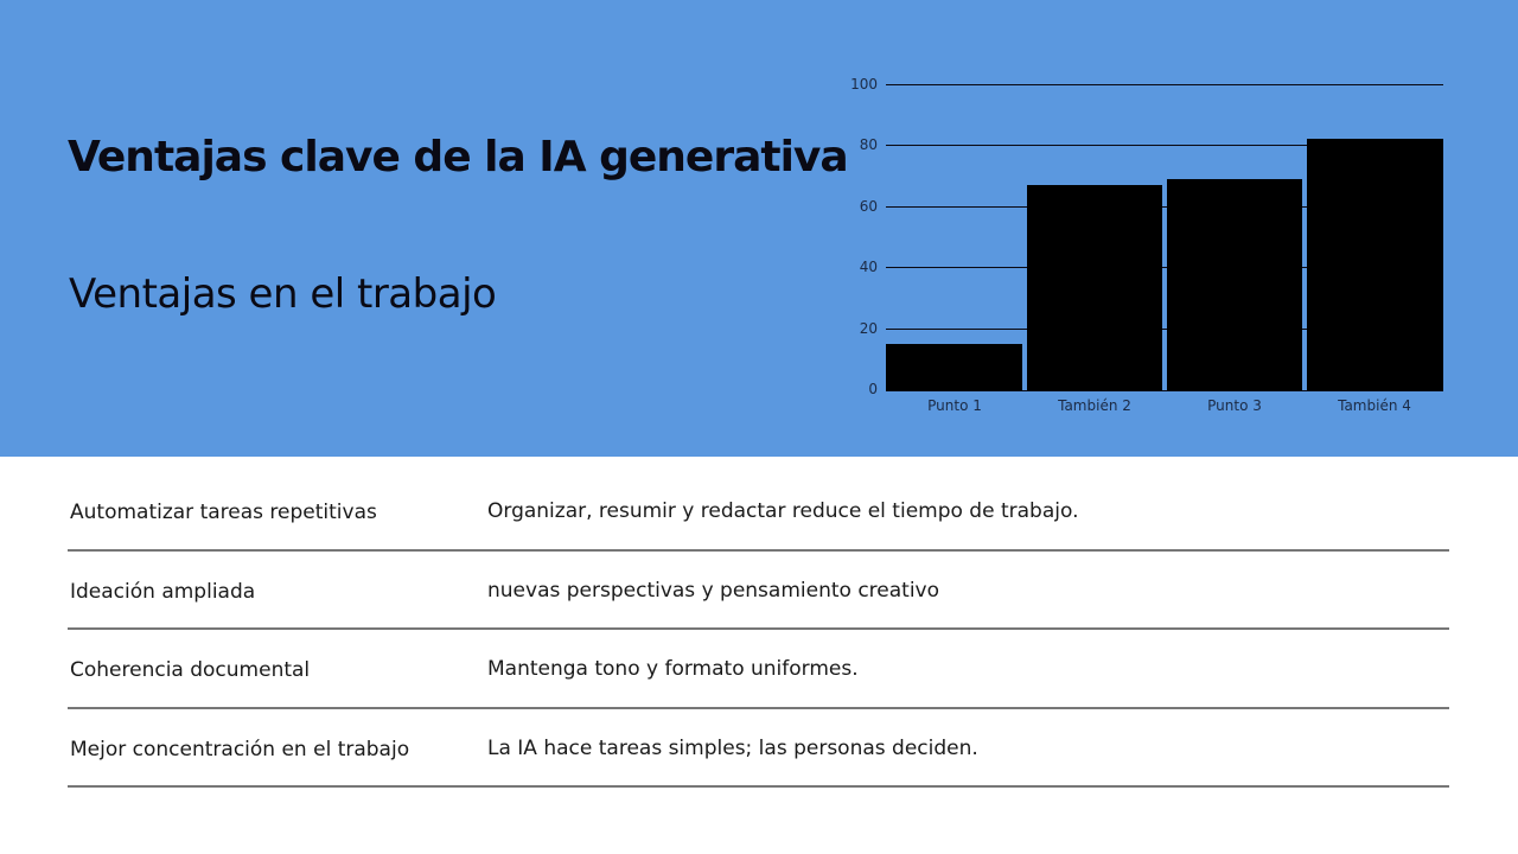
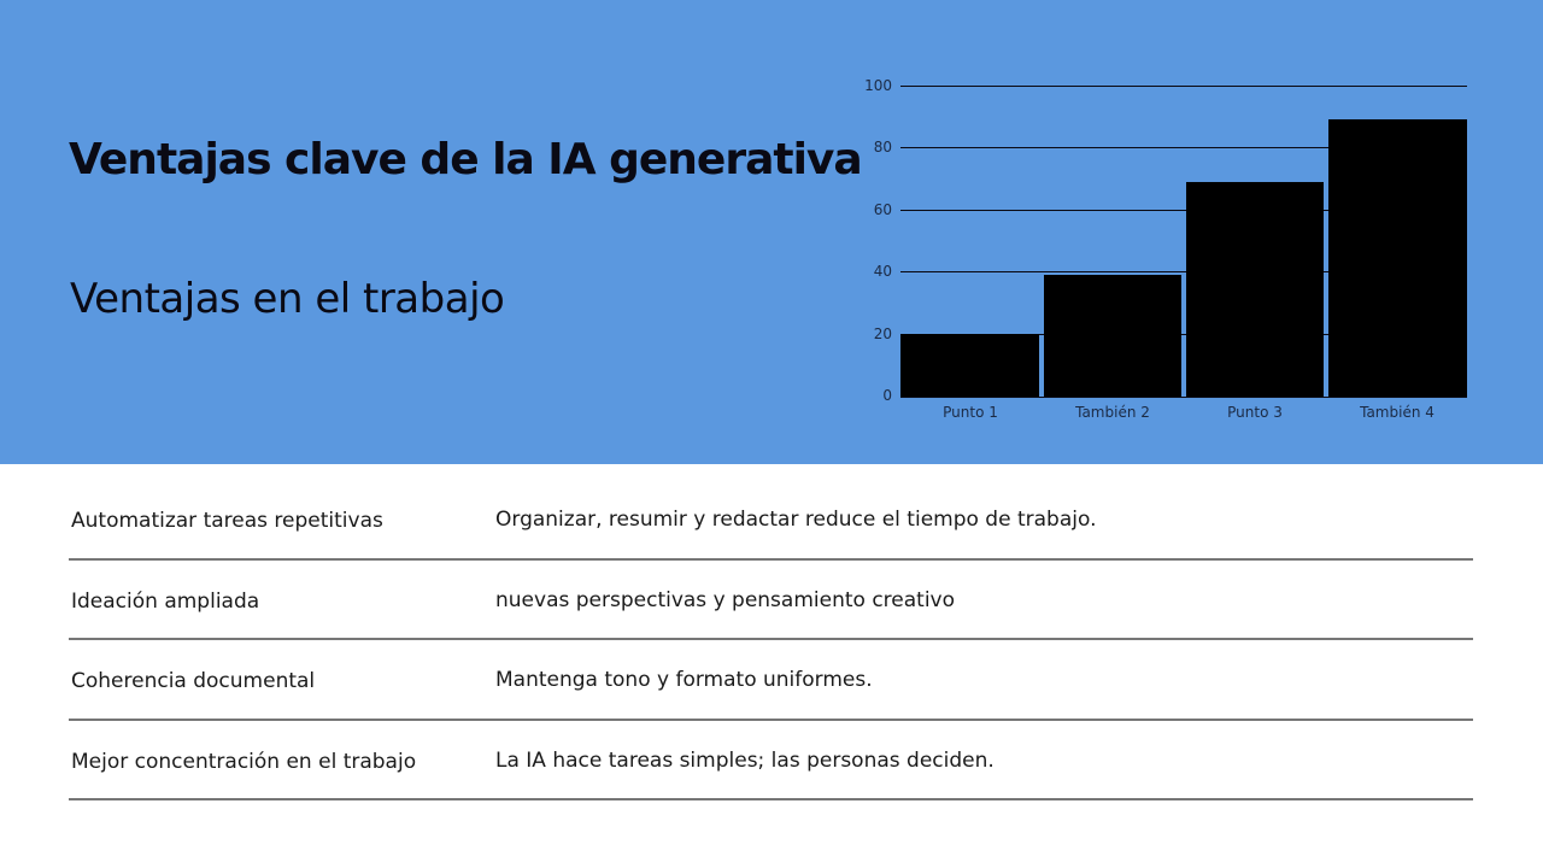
Punto 1: 15 -> 20
También 2: 67 -> 39
También 4: 82 -> 89
